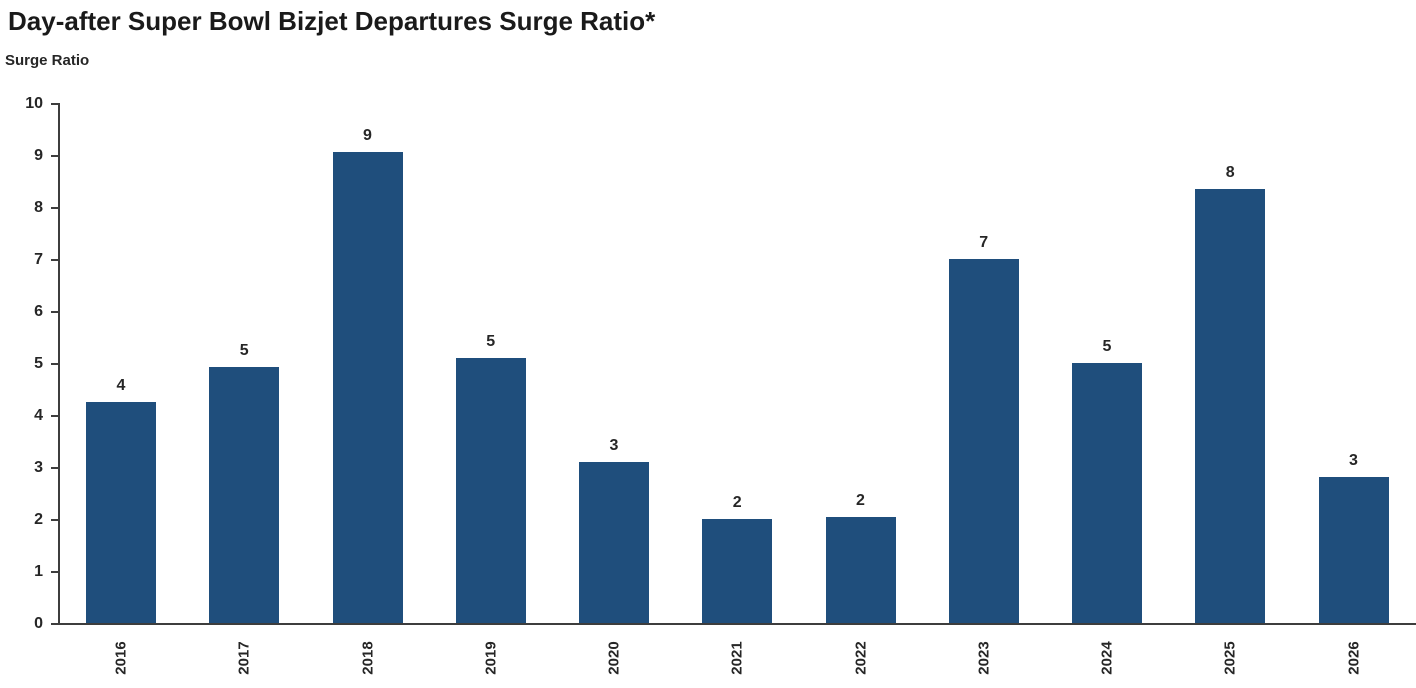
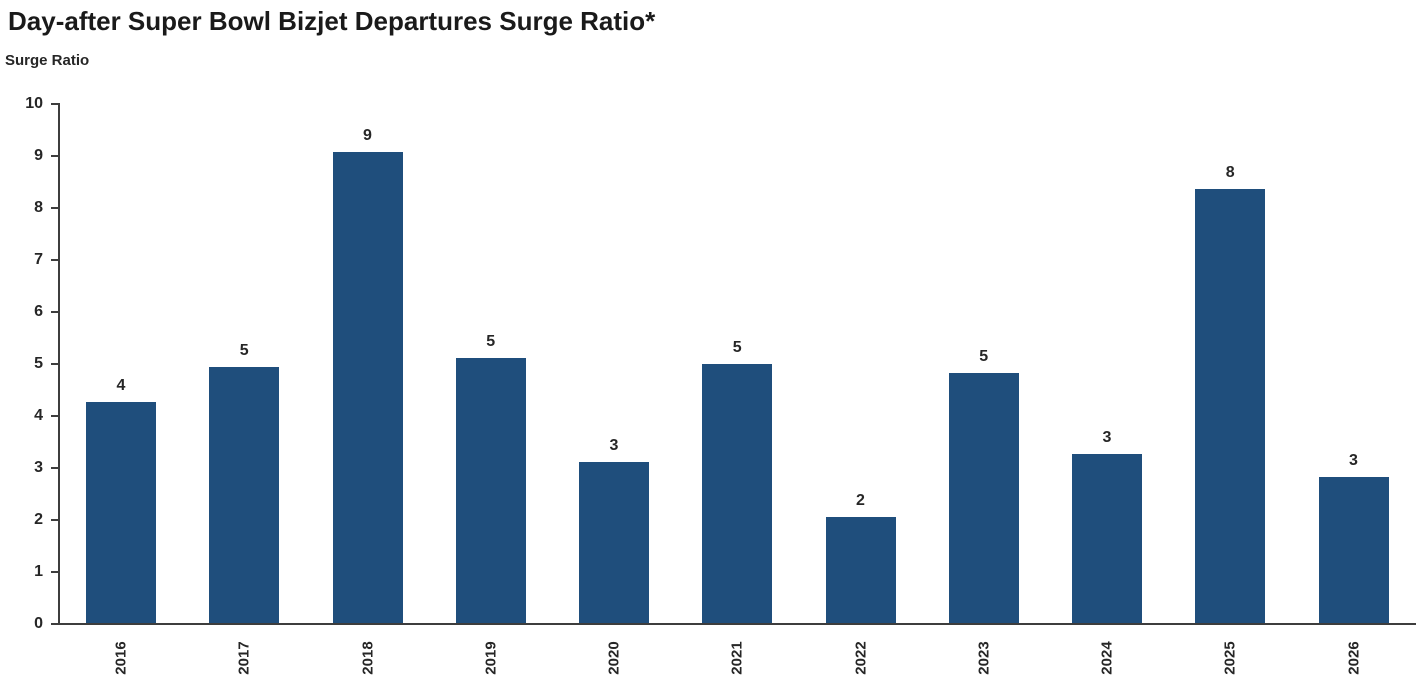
2021: 2 -> 5
2023: 7 -> 5
2024: 5 -> 3
